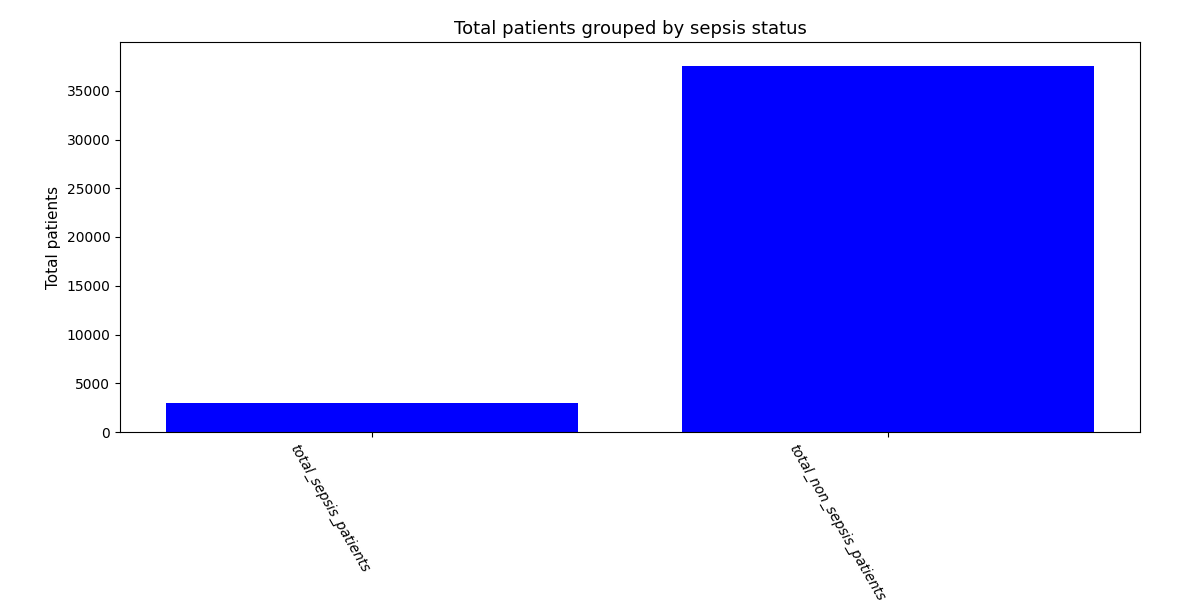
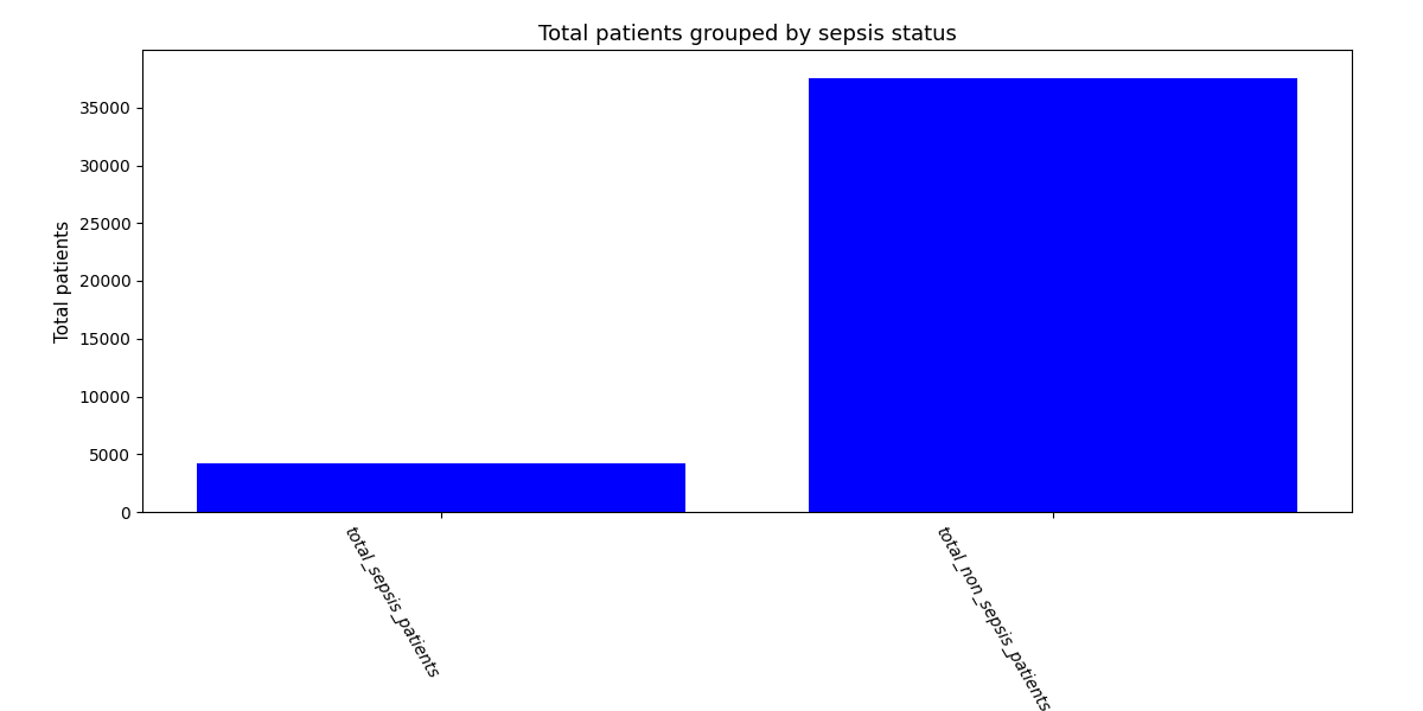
total_sepsis_patients: 3000 -> 4200
